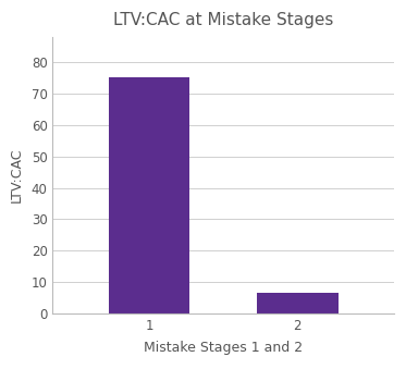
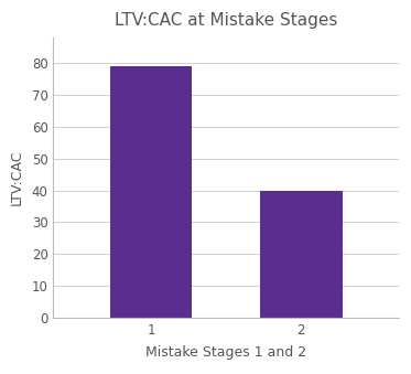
1: 75.0 -> 79.0
2: 6.8 -> 40.0
